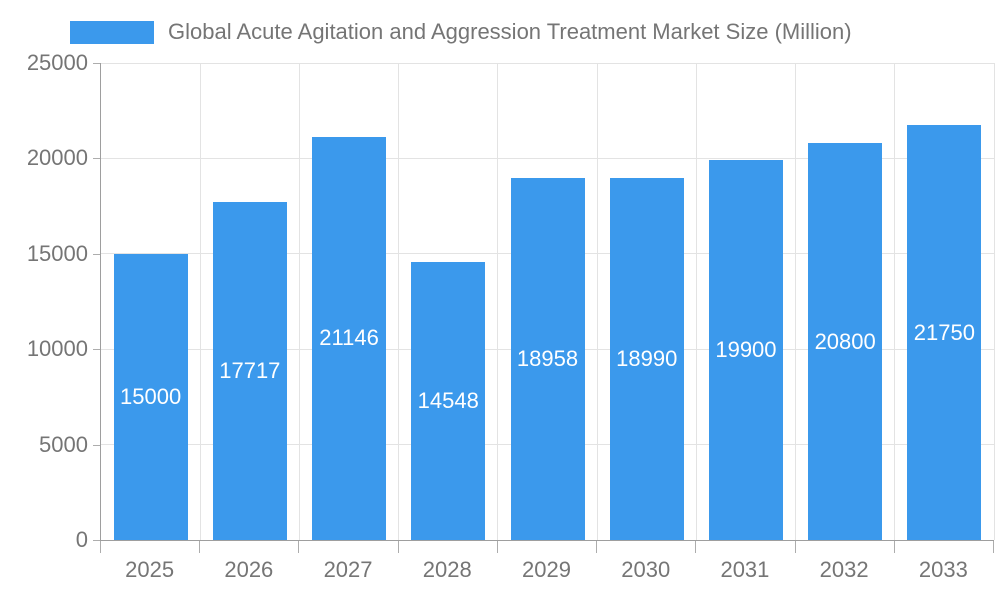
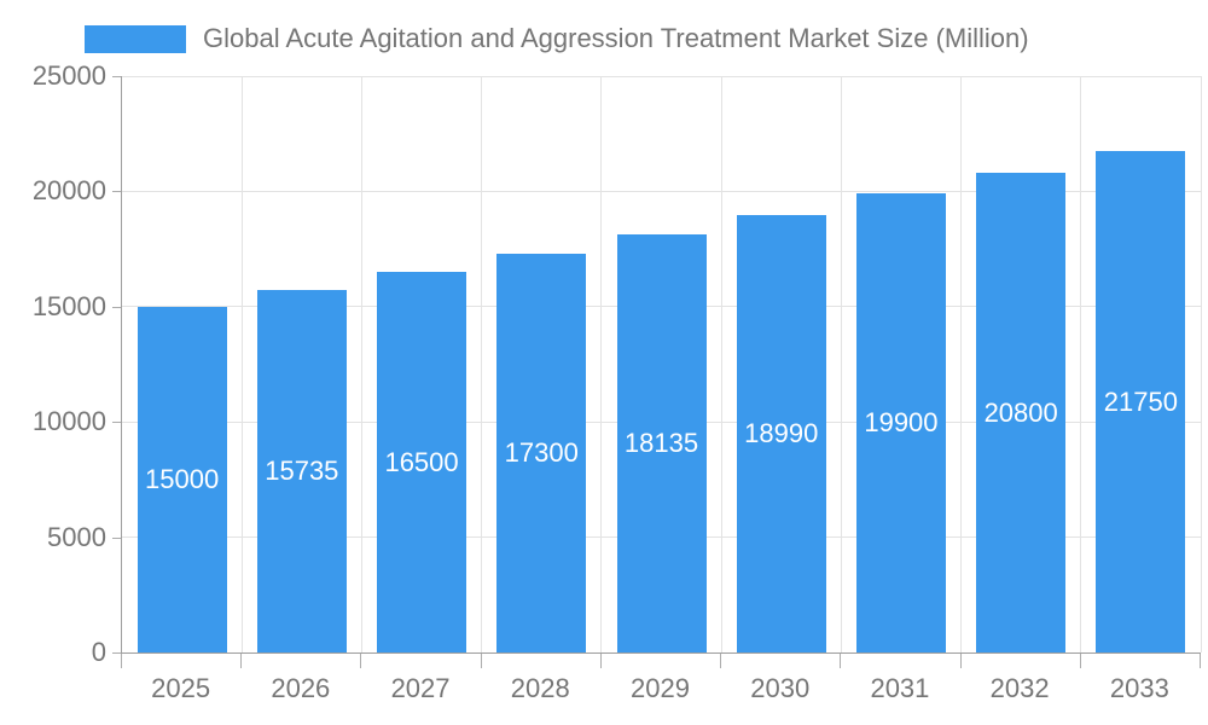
2026: 17717 -> 15735
2027: 21146 -> 16500
2028: 14548 -> 17300
2029: 18958 -> 18135
